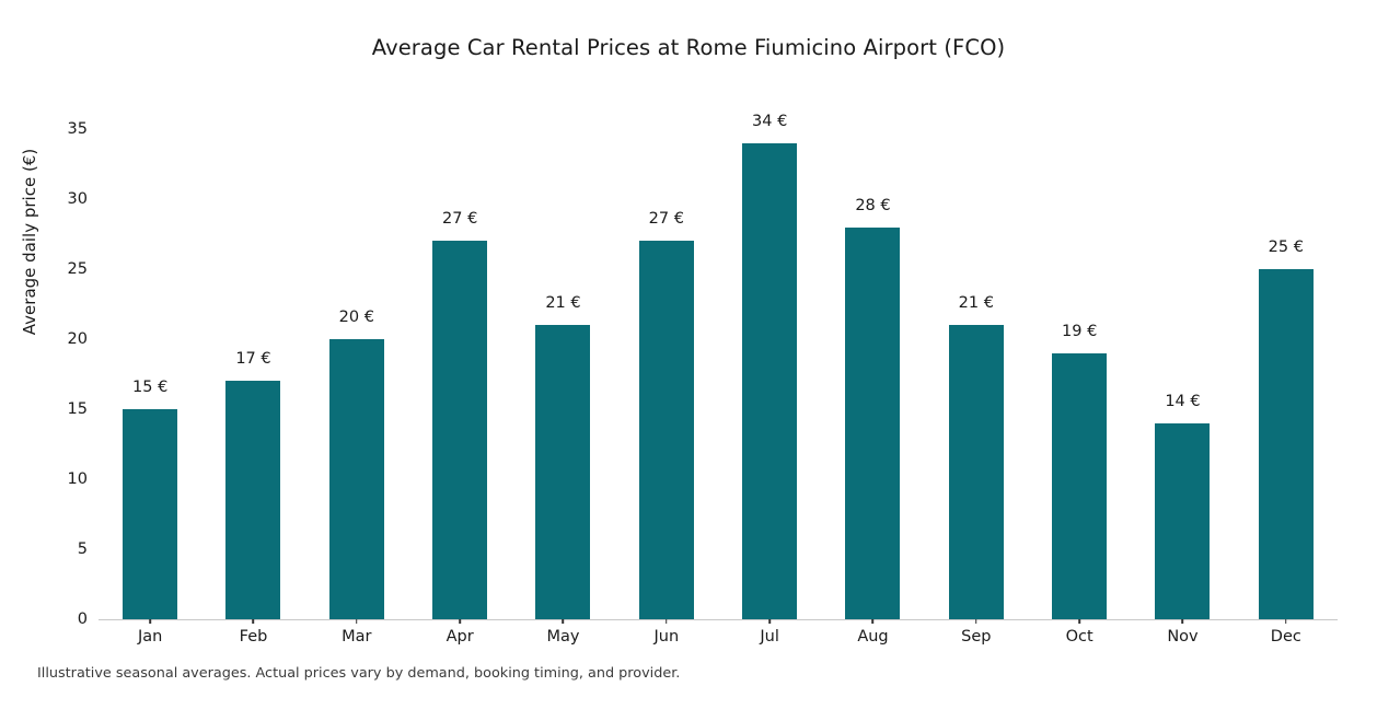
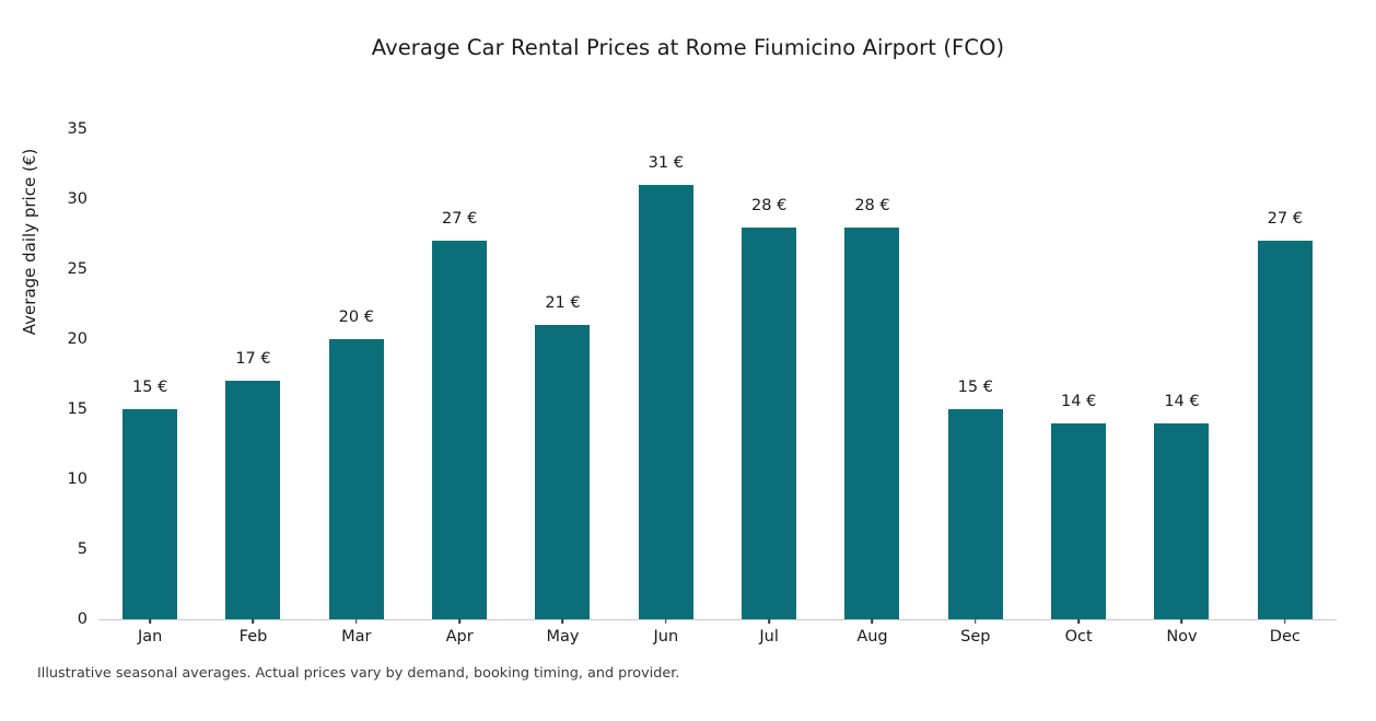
Jun: 27 -> 31
Jul: 34 -> 28
Sep: 21 -> 15
Oct: 19 -> 14
Dec: 25 -> 27
